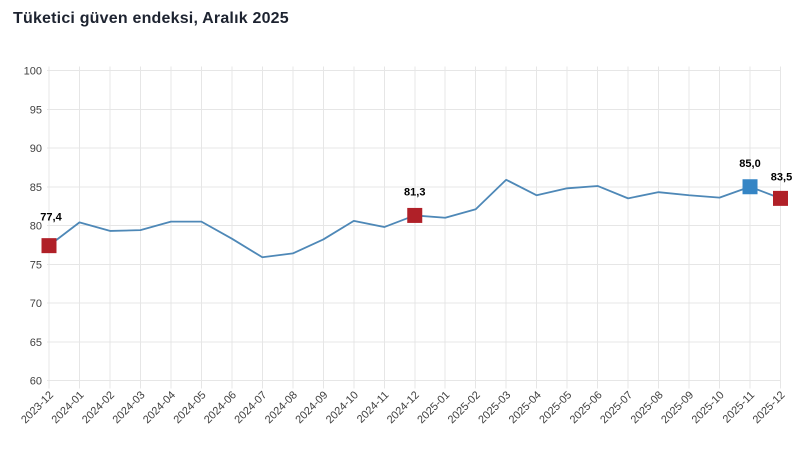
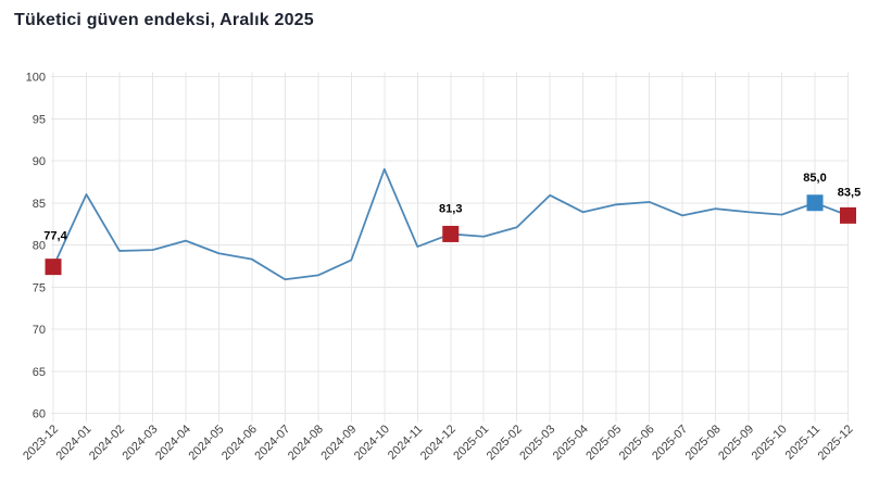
2024-01: 80 -> 86
2024-05: 80 -> 79
2024-10: 81 -> 89
